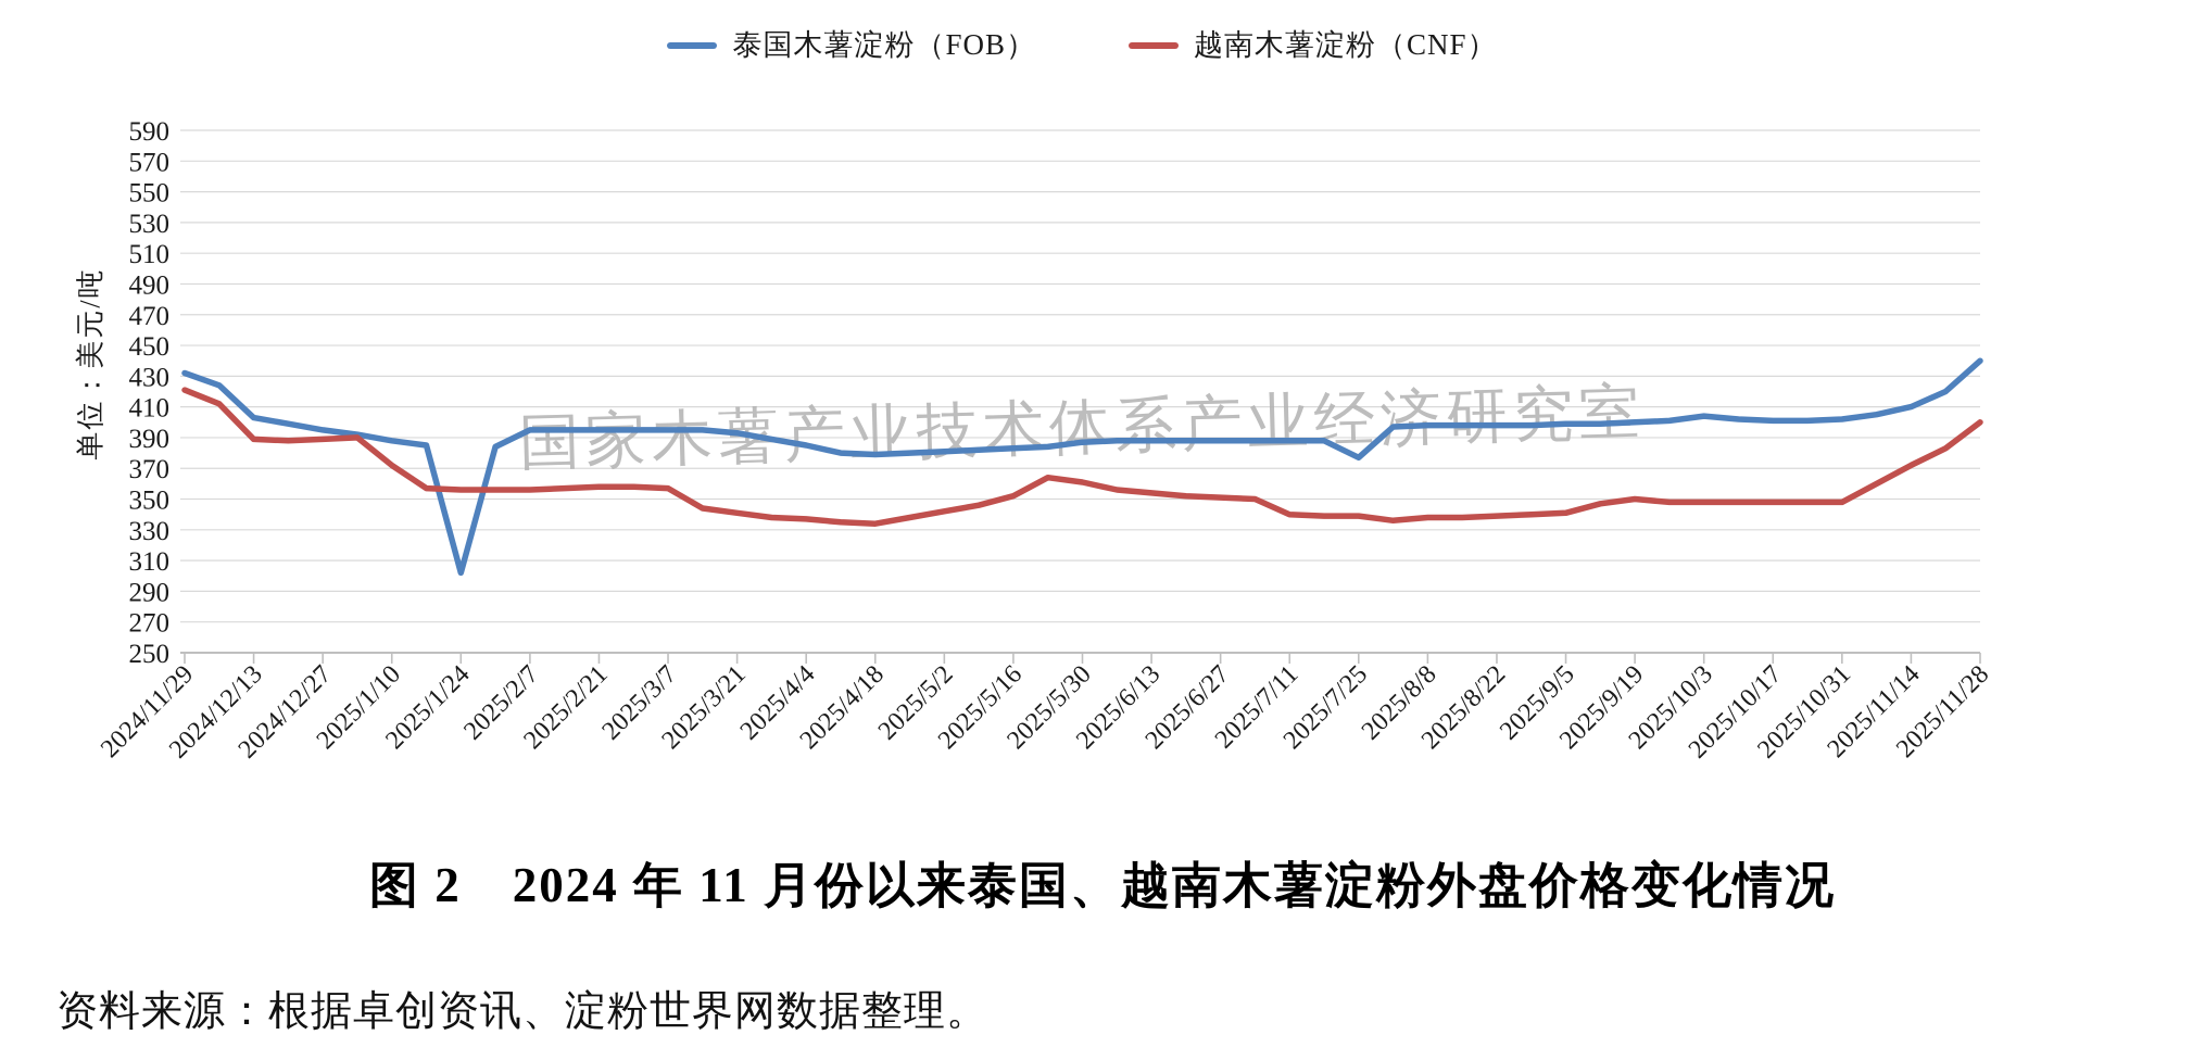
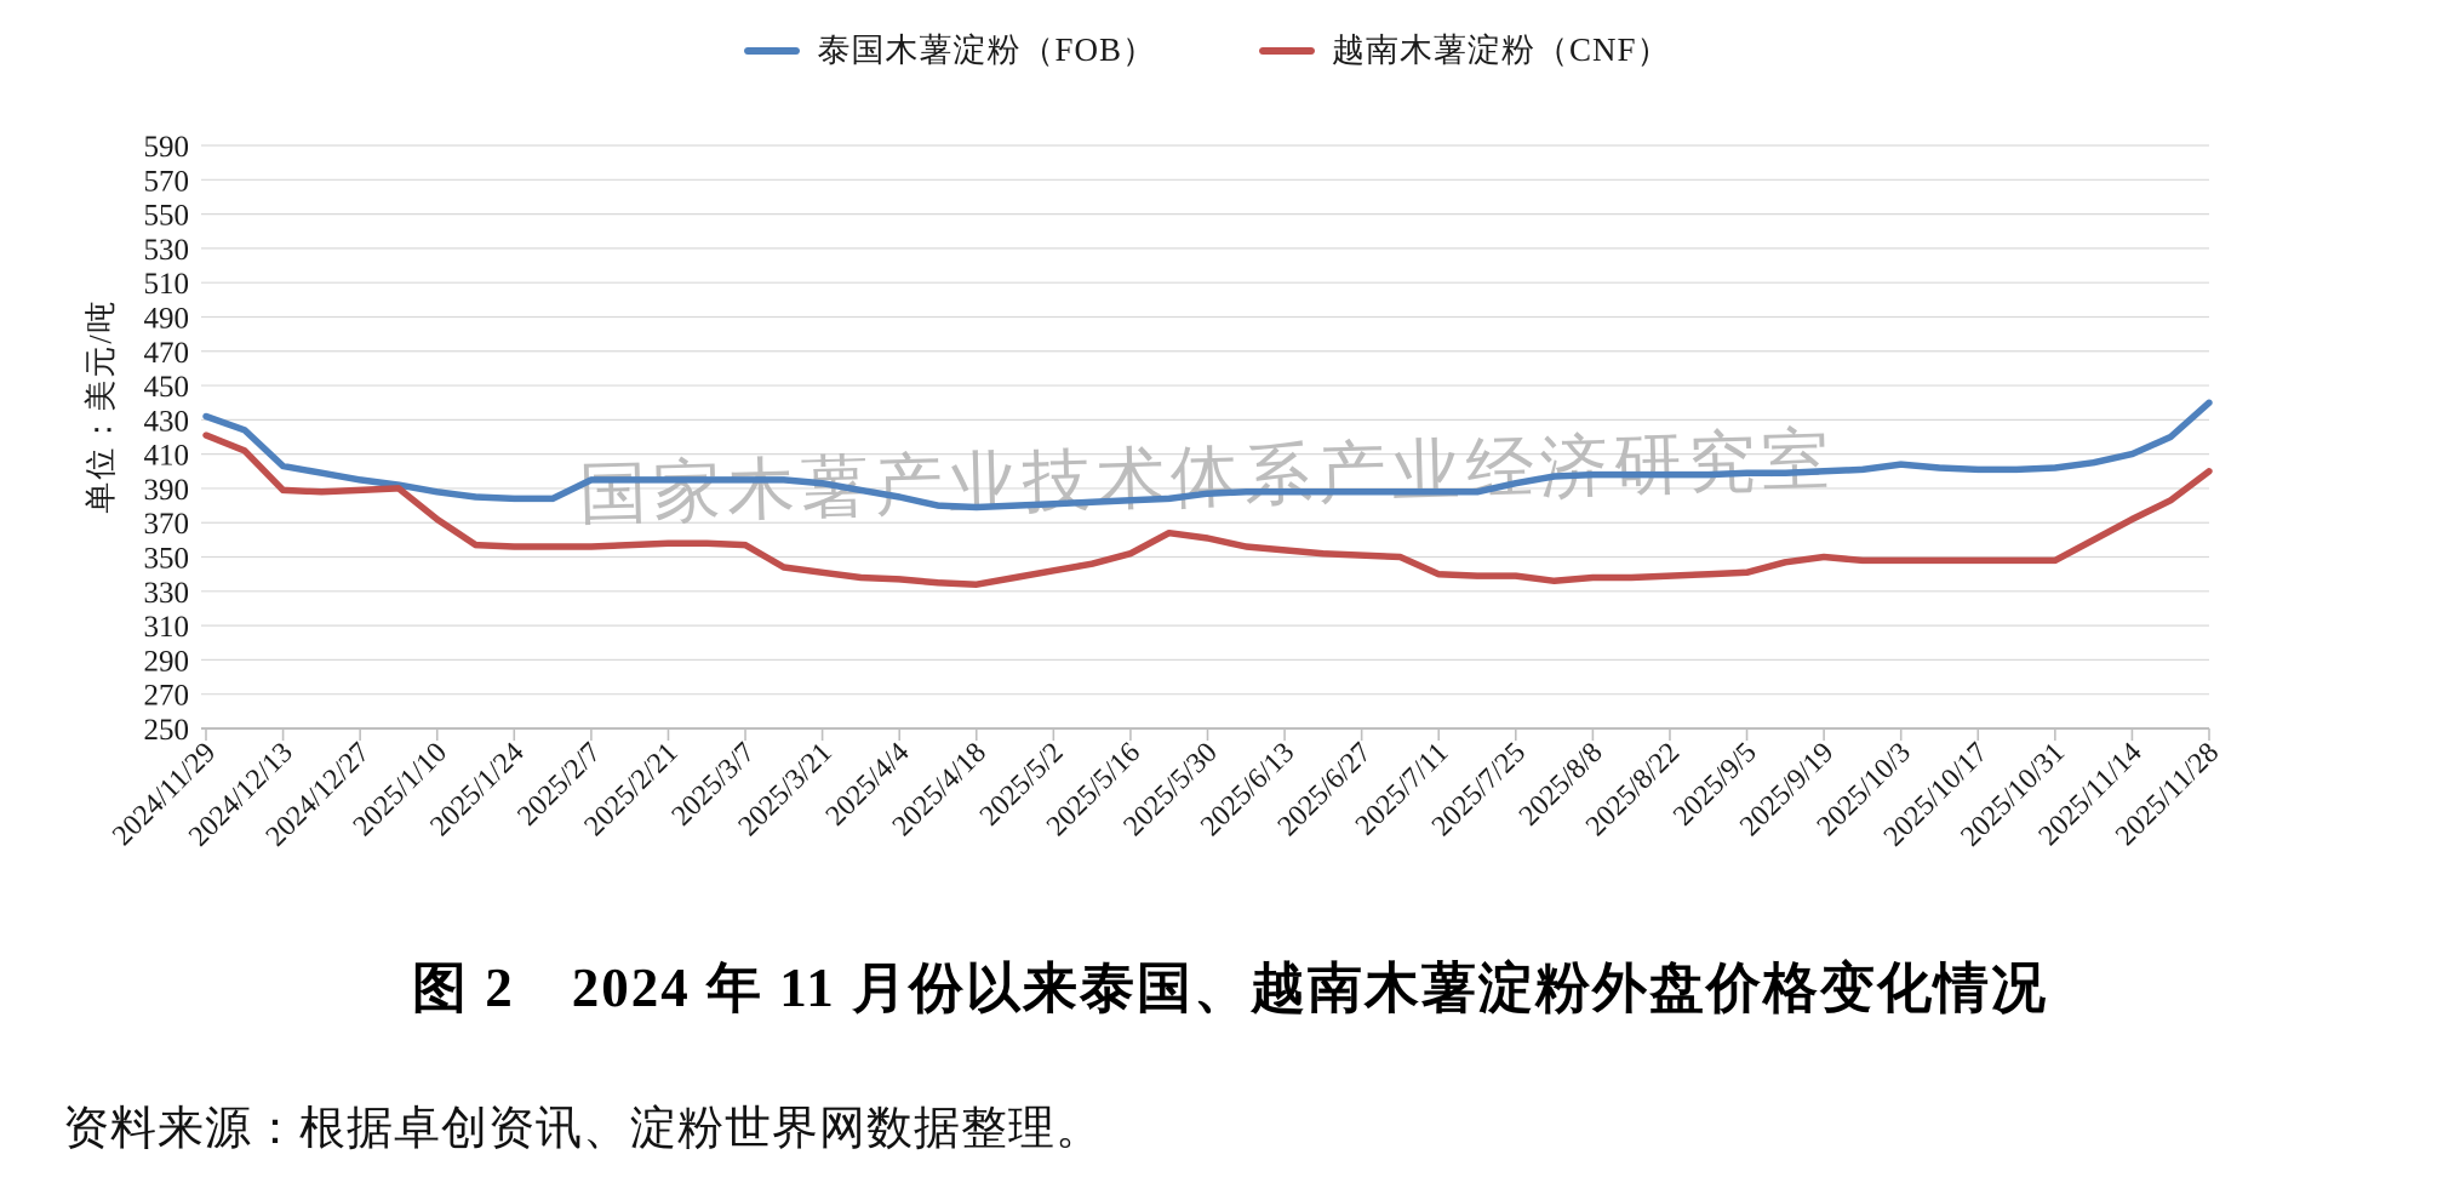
泰国木薯淀粉（FOB）/2025/1/24: 302 -> 384
泰国木薯淀粉（FOB）/2025/7/25: 377 -> 393
